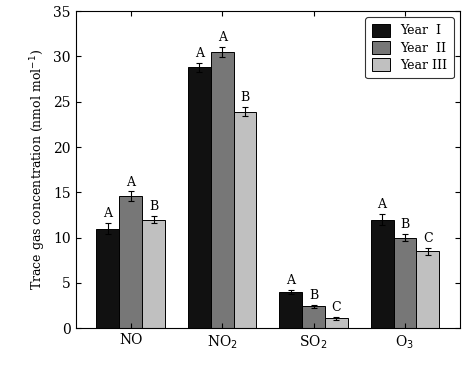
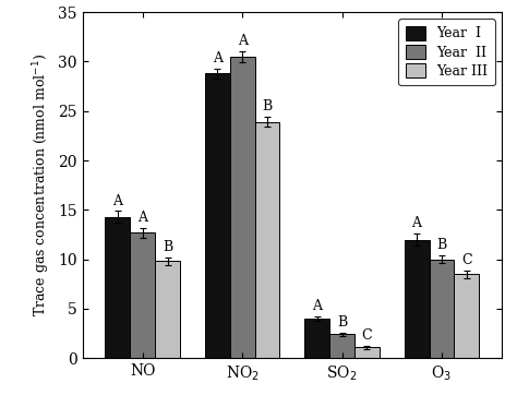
Year I/NO: 11.0 -> 14.3
Year II/NO: 14.6 -> 12.7
Year III/NO: 12.0 -> 9.8
